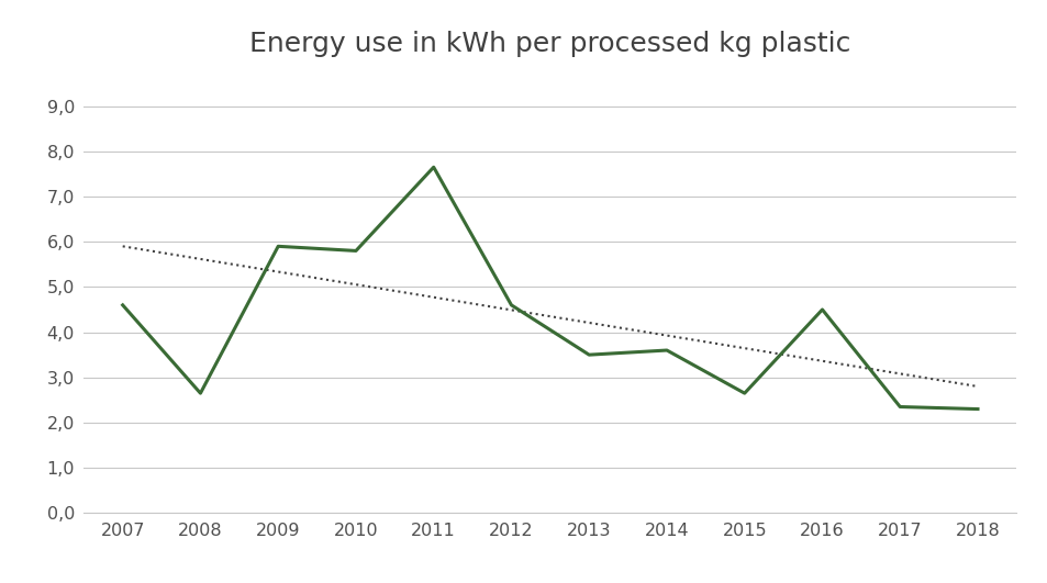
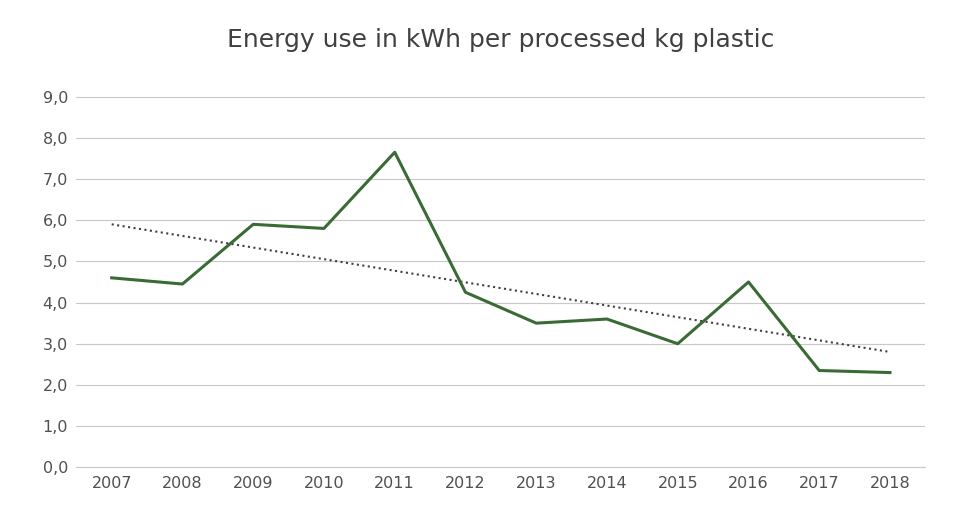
2008: 2,65 -> 4,45
2012: 4,60 -> 4,25
2015: 2,65 -> 3,00
